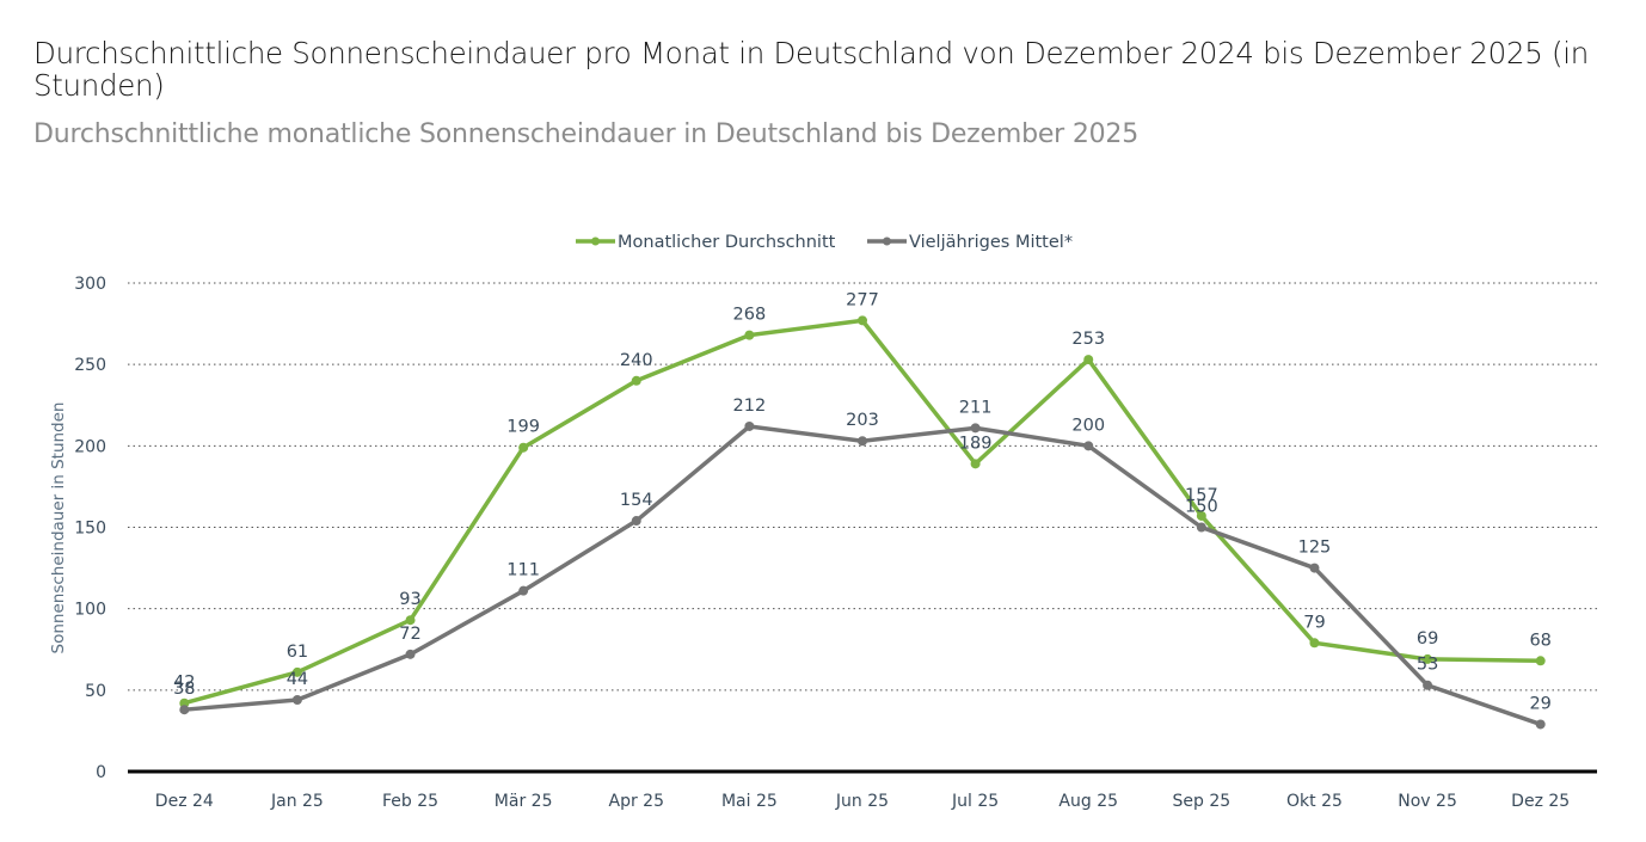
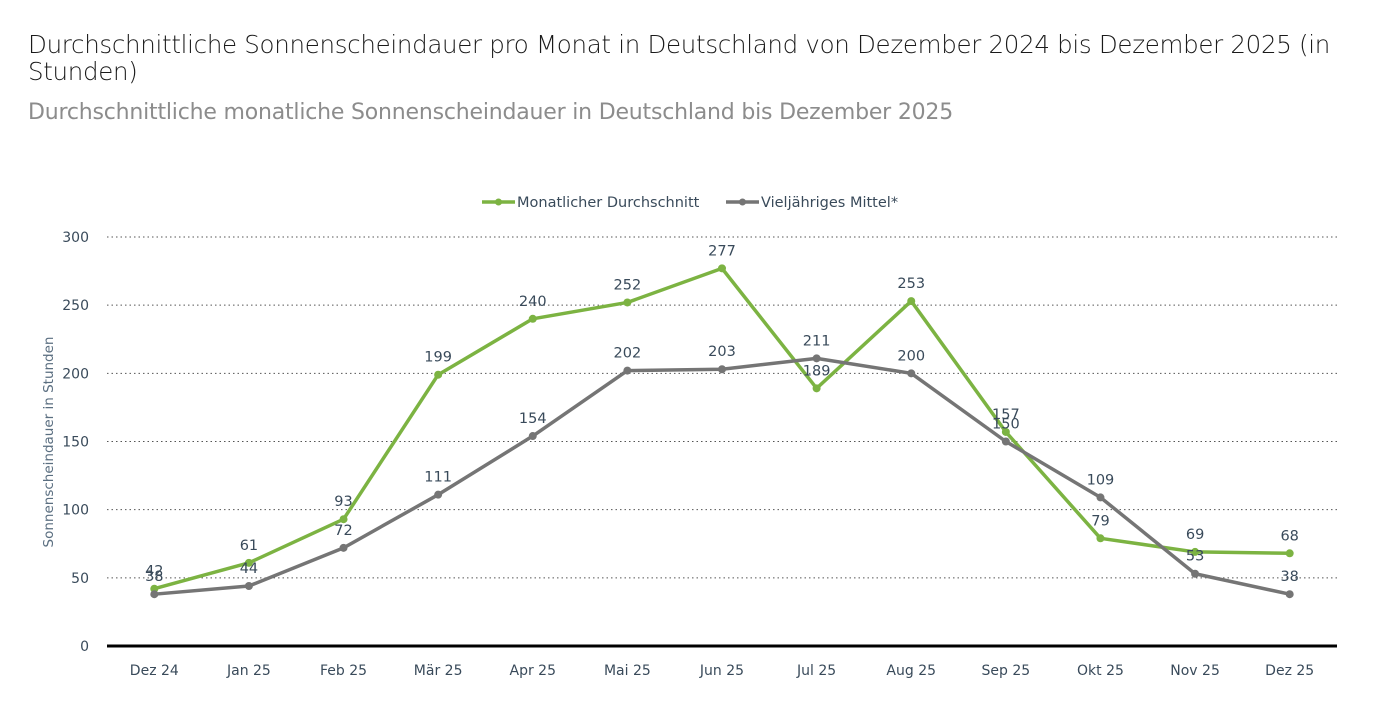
Monatlicher Durchschnitt/Mai 25: 268 -> 252
Vieljähriges Mittel*/Mai 25: 212 -> 202
Vieljähriges Mittel*/Okt 25: 125 -> 109
Vieljähriges Mittel*/Dez 25: 29 -> 38
